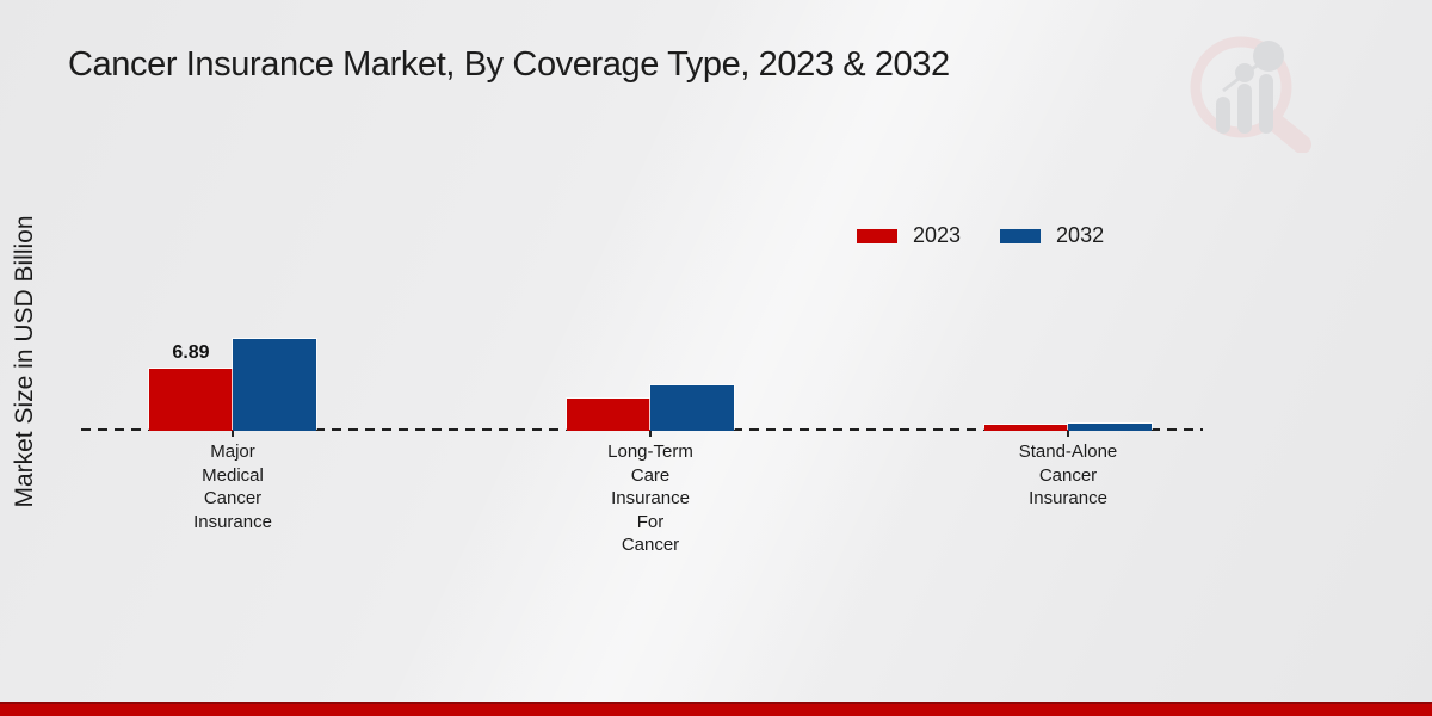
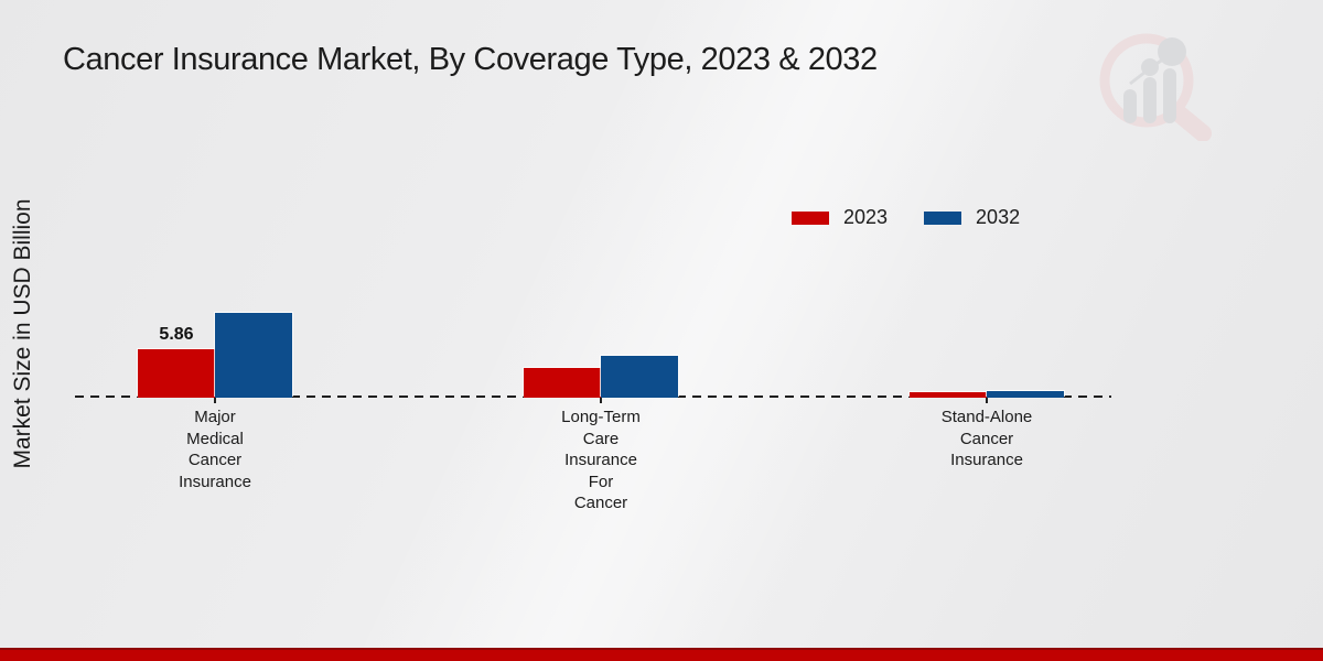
2023/Major Medical Cancer Insurance: 6.89 -> 5.86
